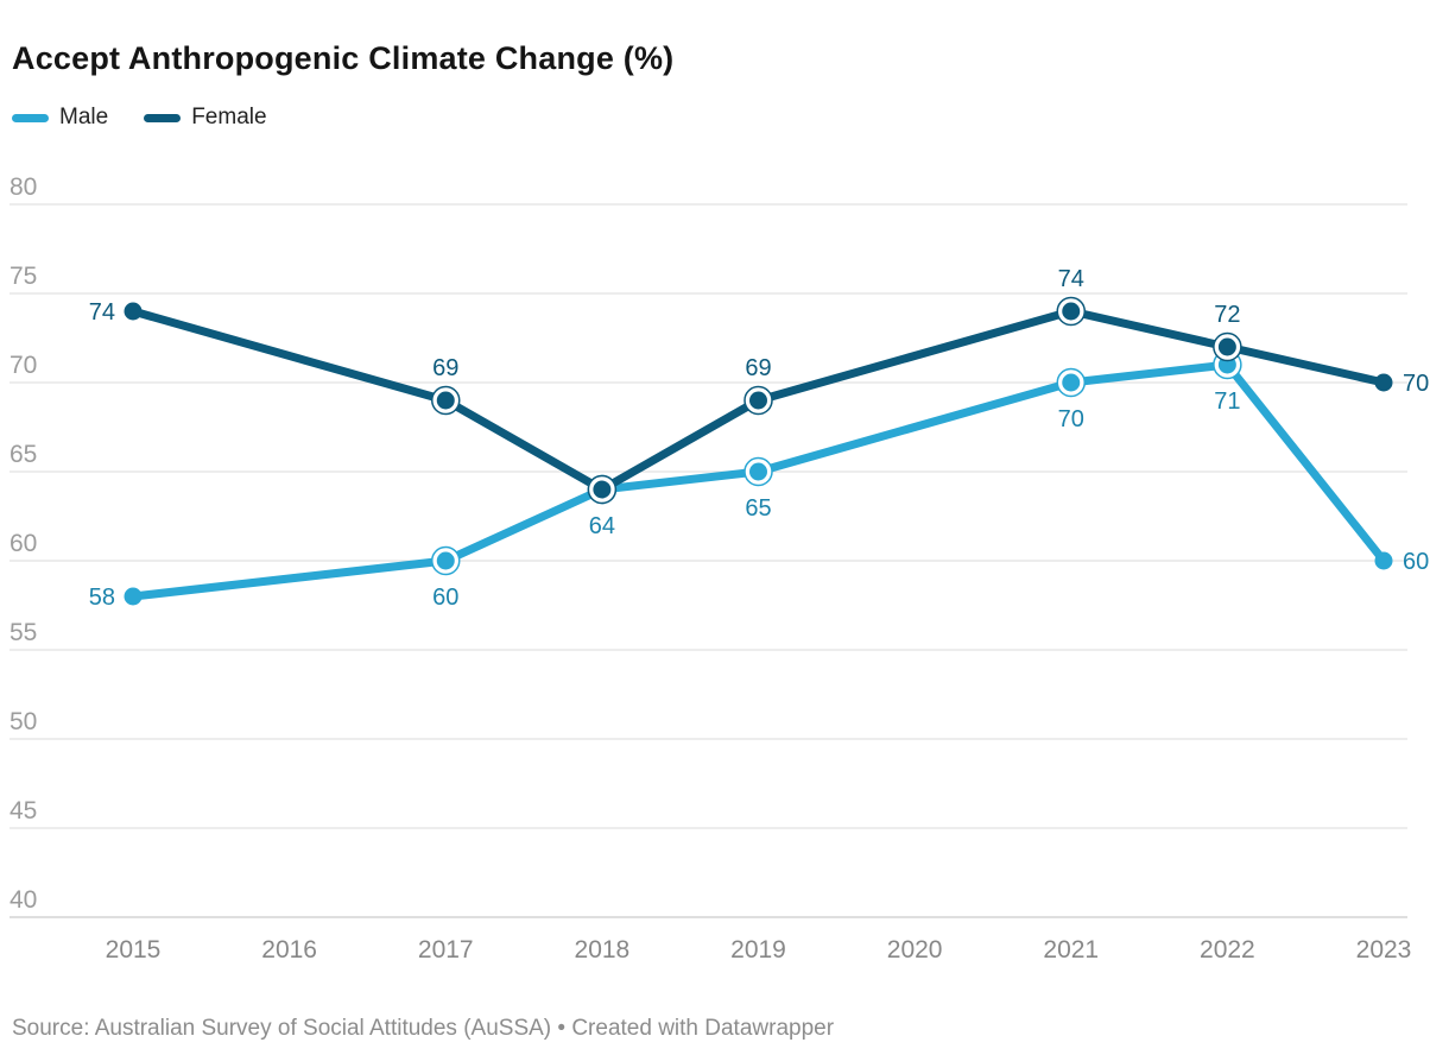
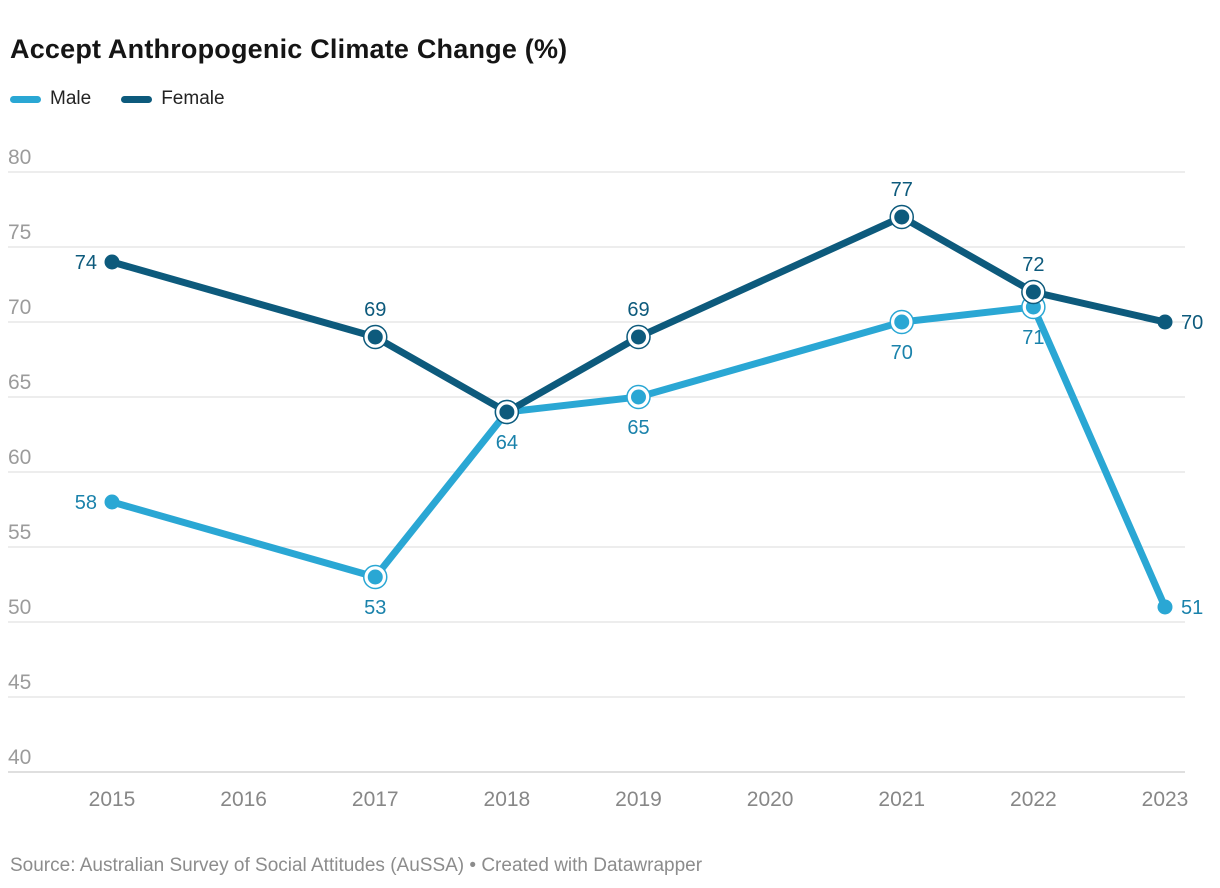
Male/2017: 60 -> 53
Female/2021: 74 -> 77
Male/2023: 60 -> 51
